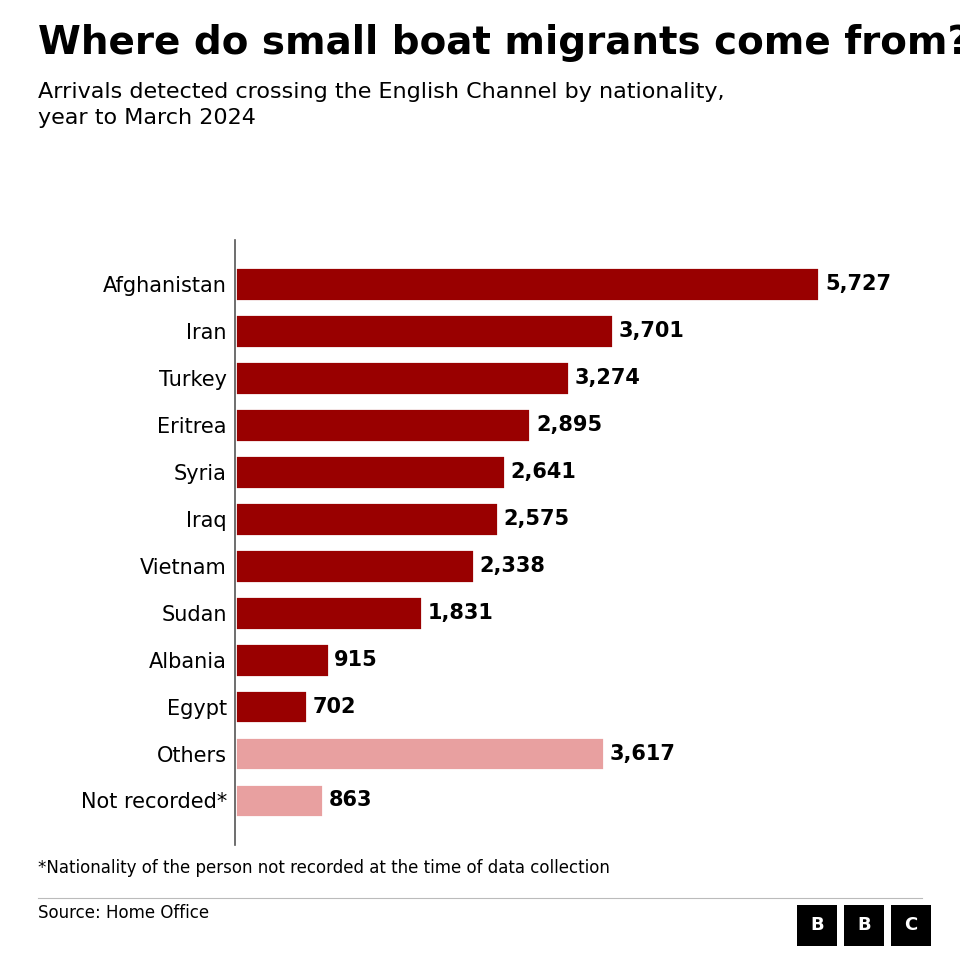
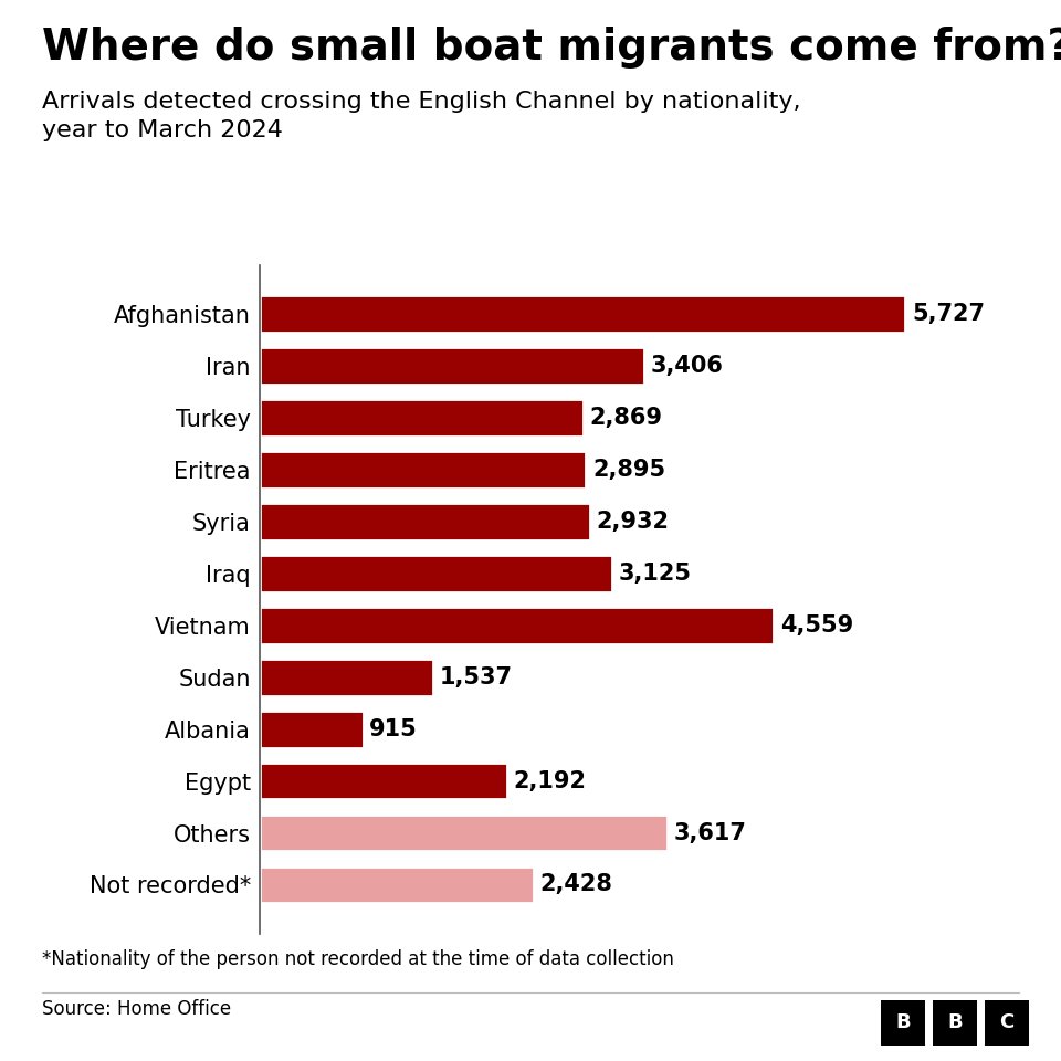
Iran: 3,701 -> 3,406
Turkey: 3,274 -> 2,869
Syria: 2,641 -> 2,932
Iraq: 2,575 -> 3,125
Vietnam: 2,338 -> 4,559
Sudan: 1,831 -> 1,537
Egypt: 702 -> 2,192
Not recorded*: 863 -> 2,428
